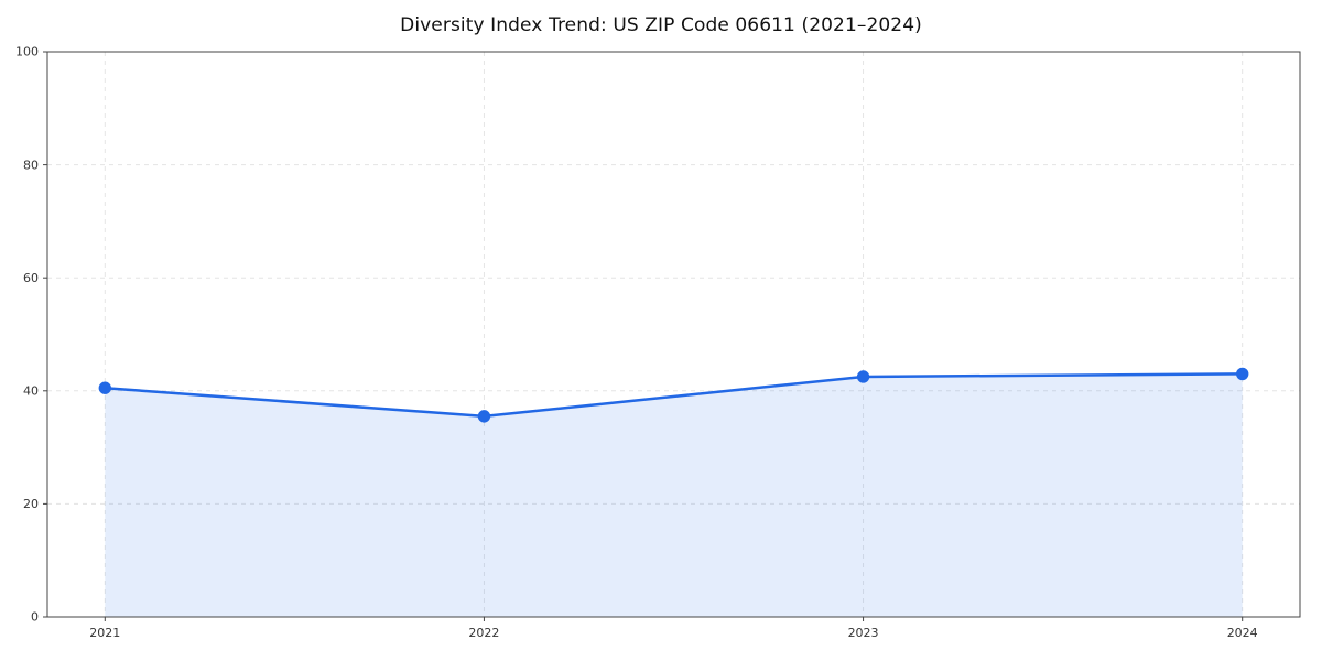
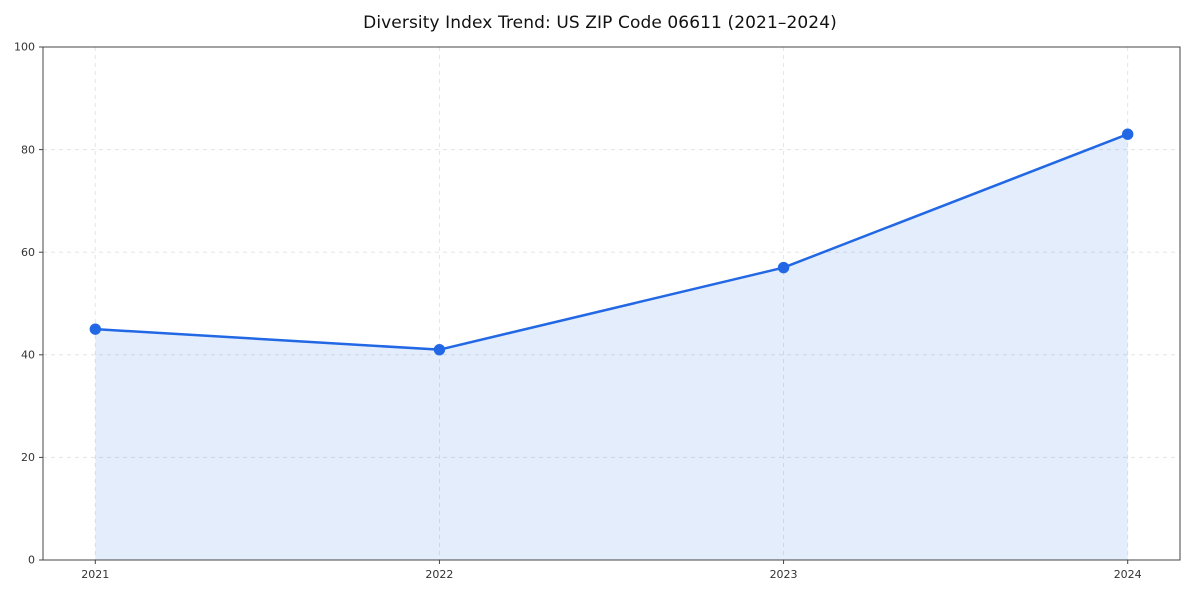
2021: 40 -> 45
2022: 36 -> 41
2023: 42 -> 57
2024: 43 -> 83
